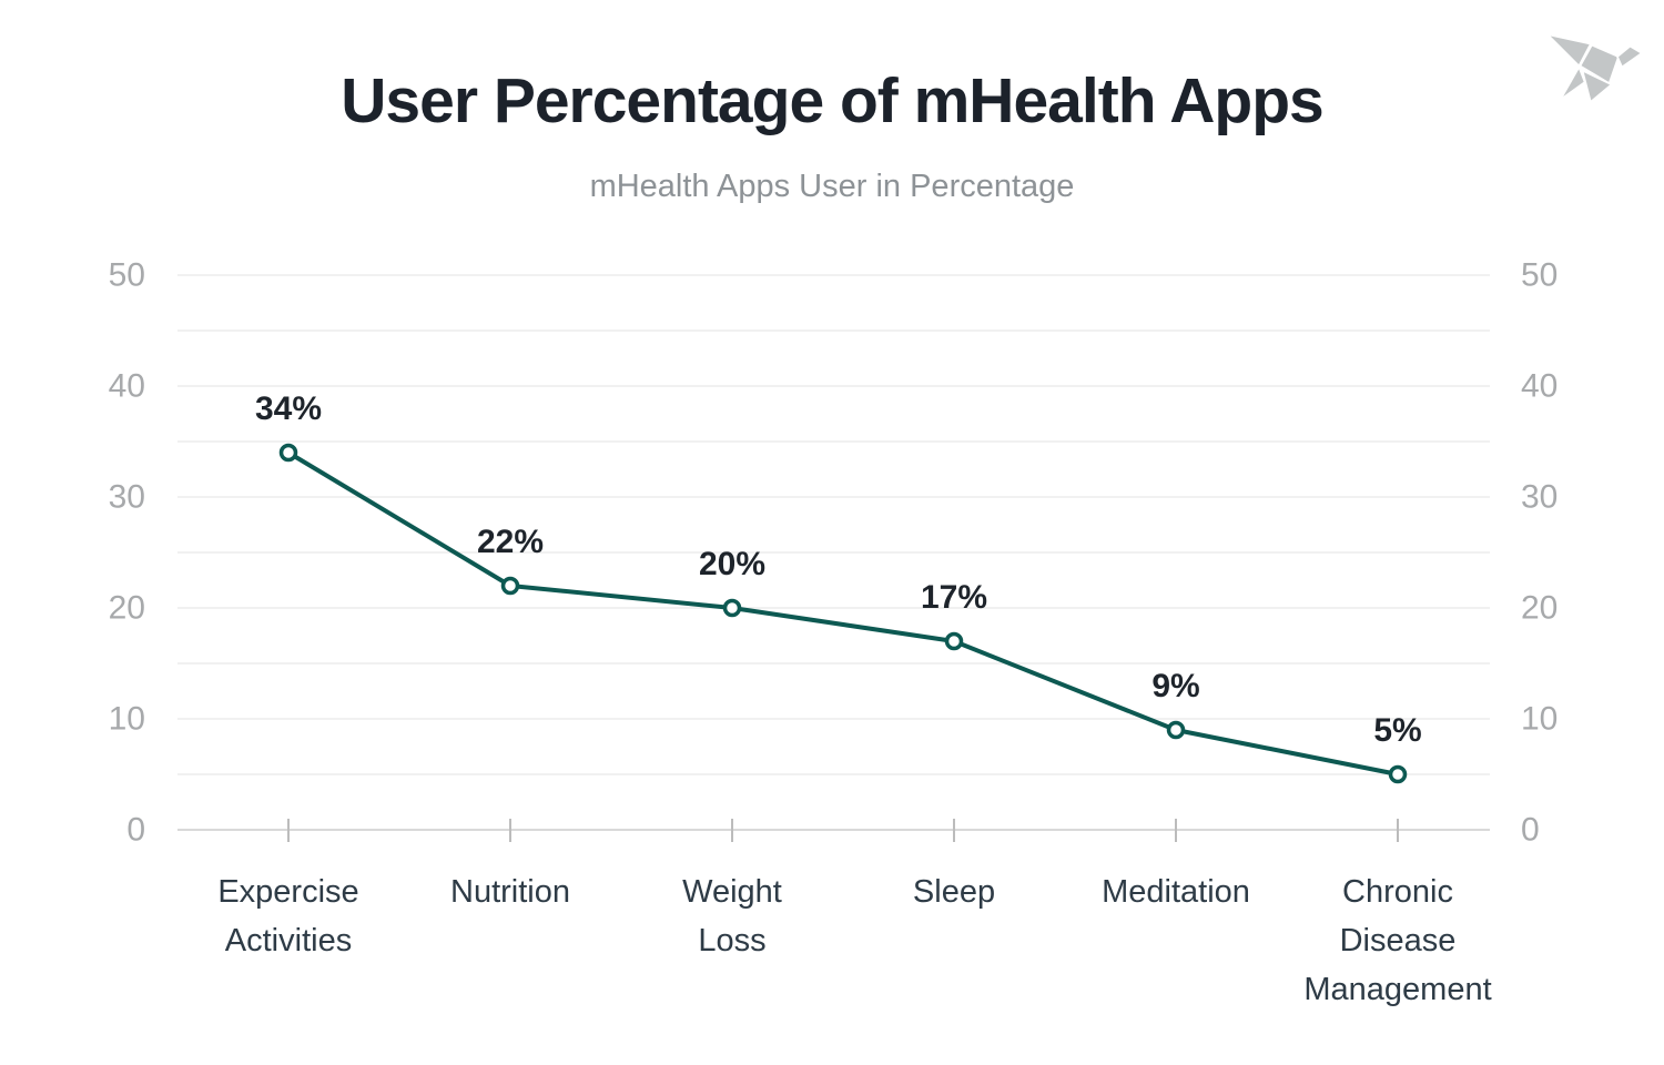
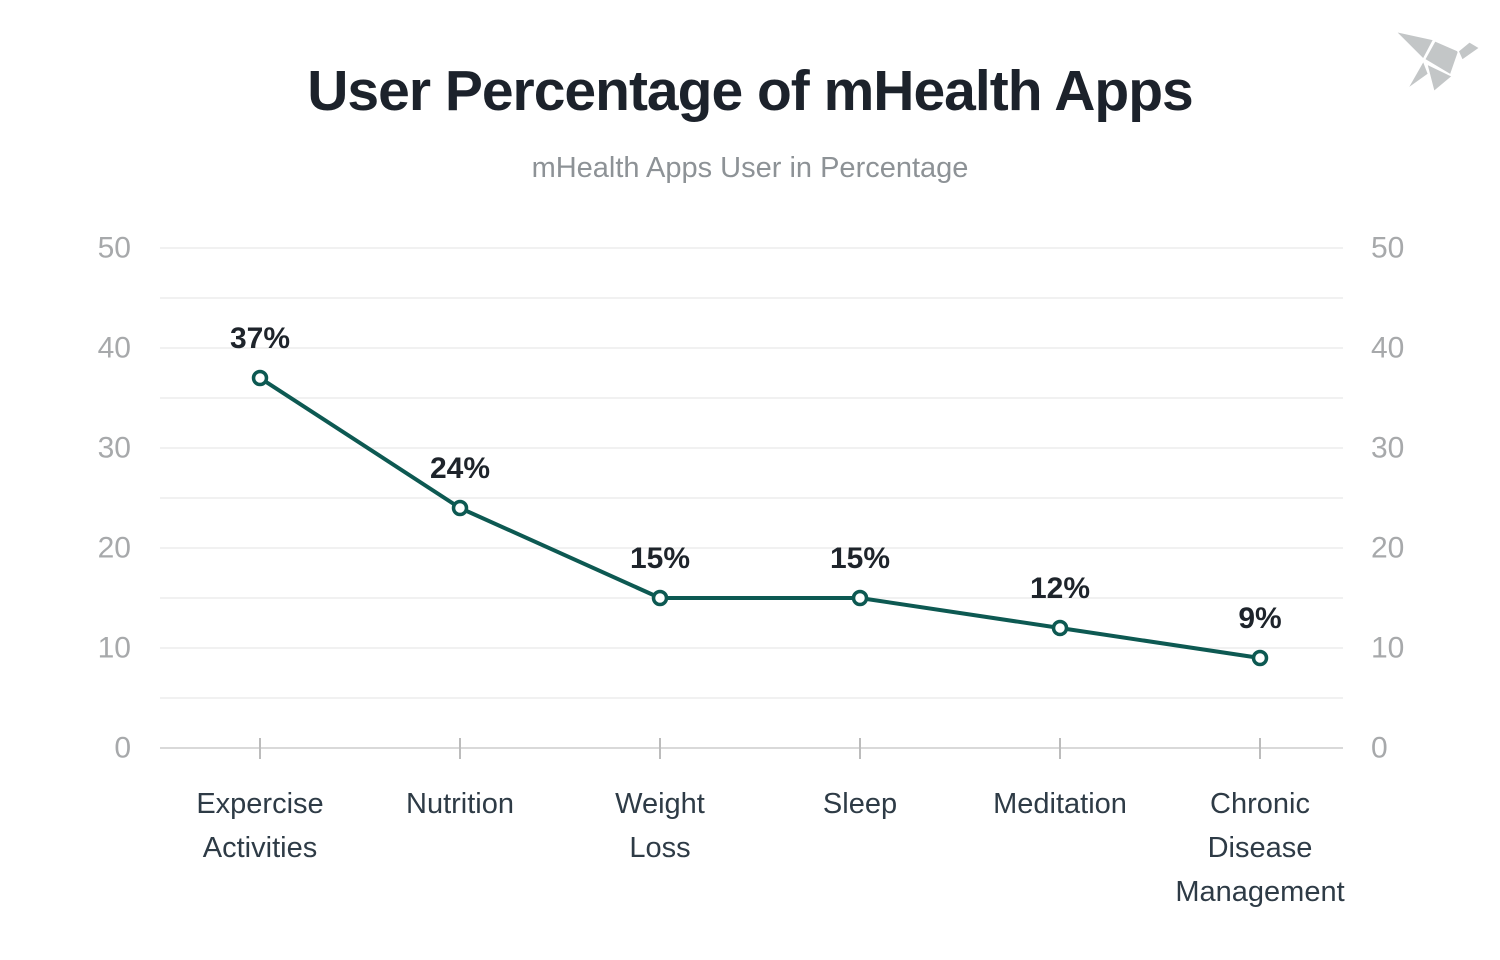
Expercise Activities: 34% -> 37%
Nutrition: 22% -> 24%
Weight Loss: 20% -> 15%
Sleep: 17% -> 15%
Meditation: 9% -> 12%
Chronic Disease Management: 5% -> 9%
